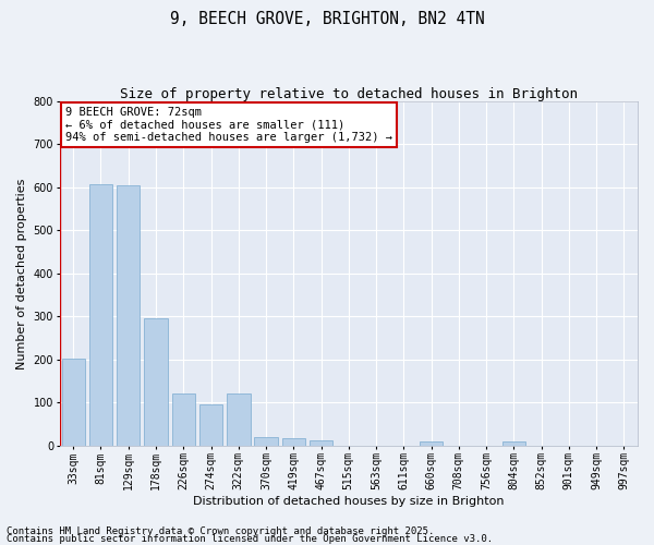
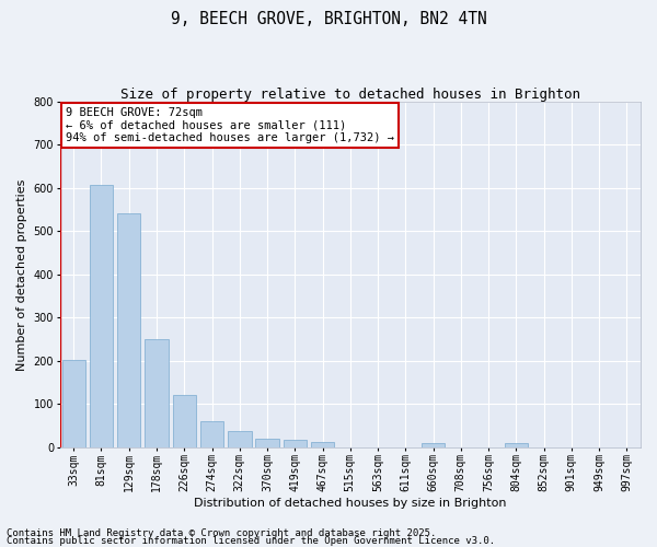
129sqm: 605 -> 542
178sqm: 295 -> 250
274sqm: 95 -> 60
322sqm: 120 -> 36
